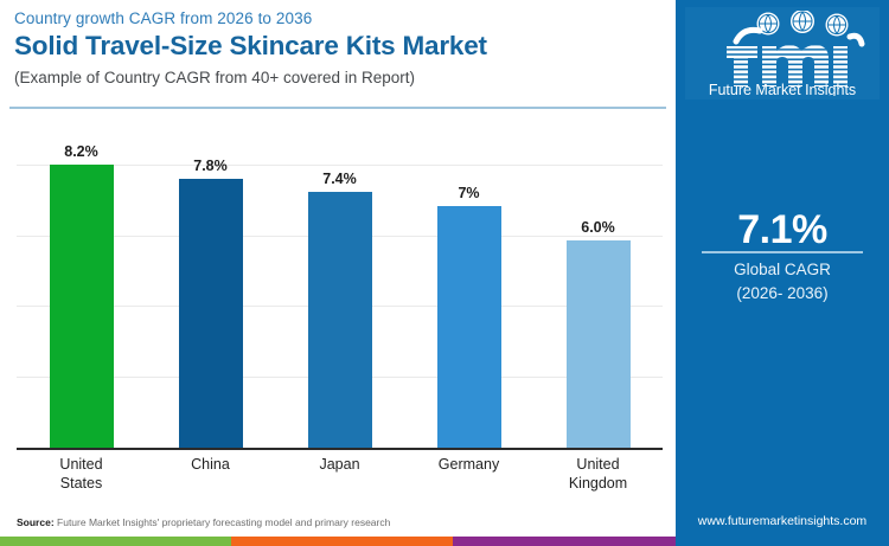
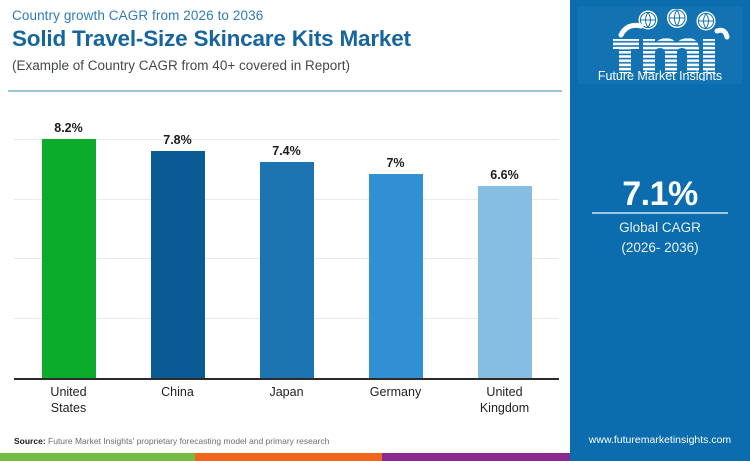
United Kingdom: 6.0% -> 6.6%
